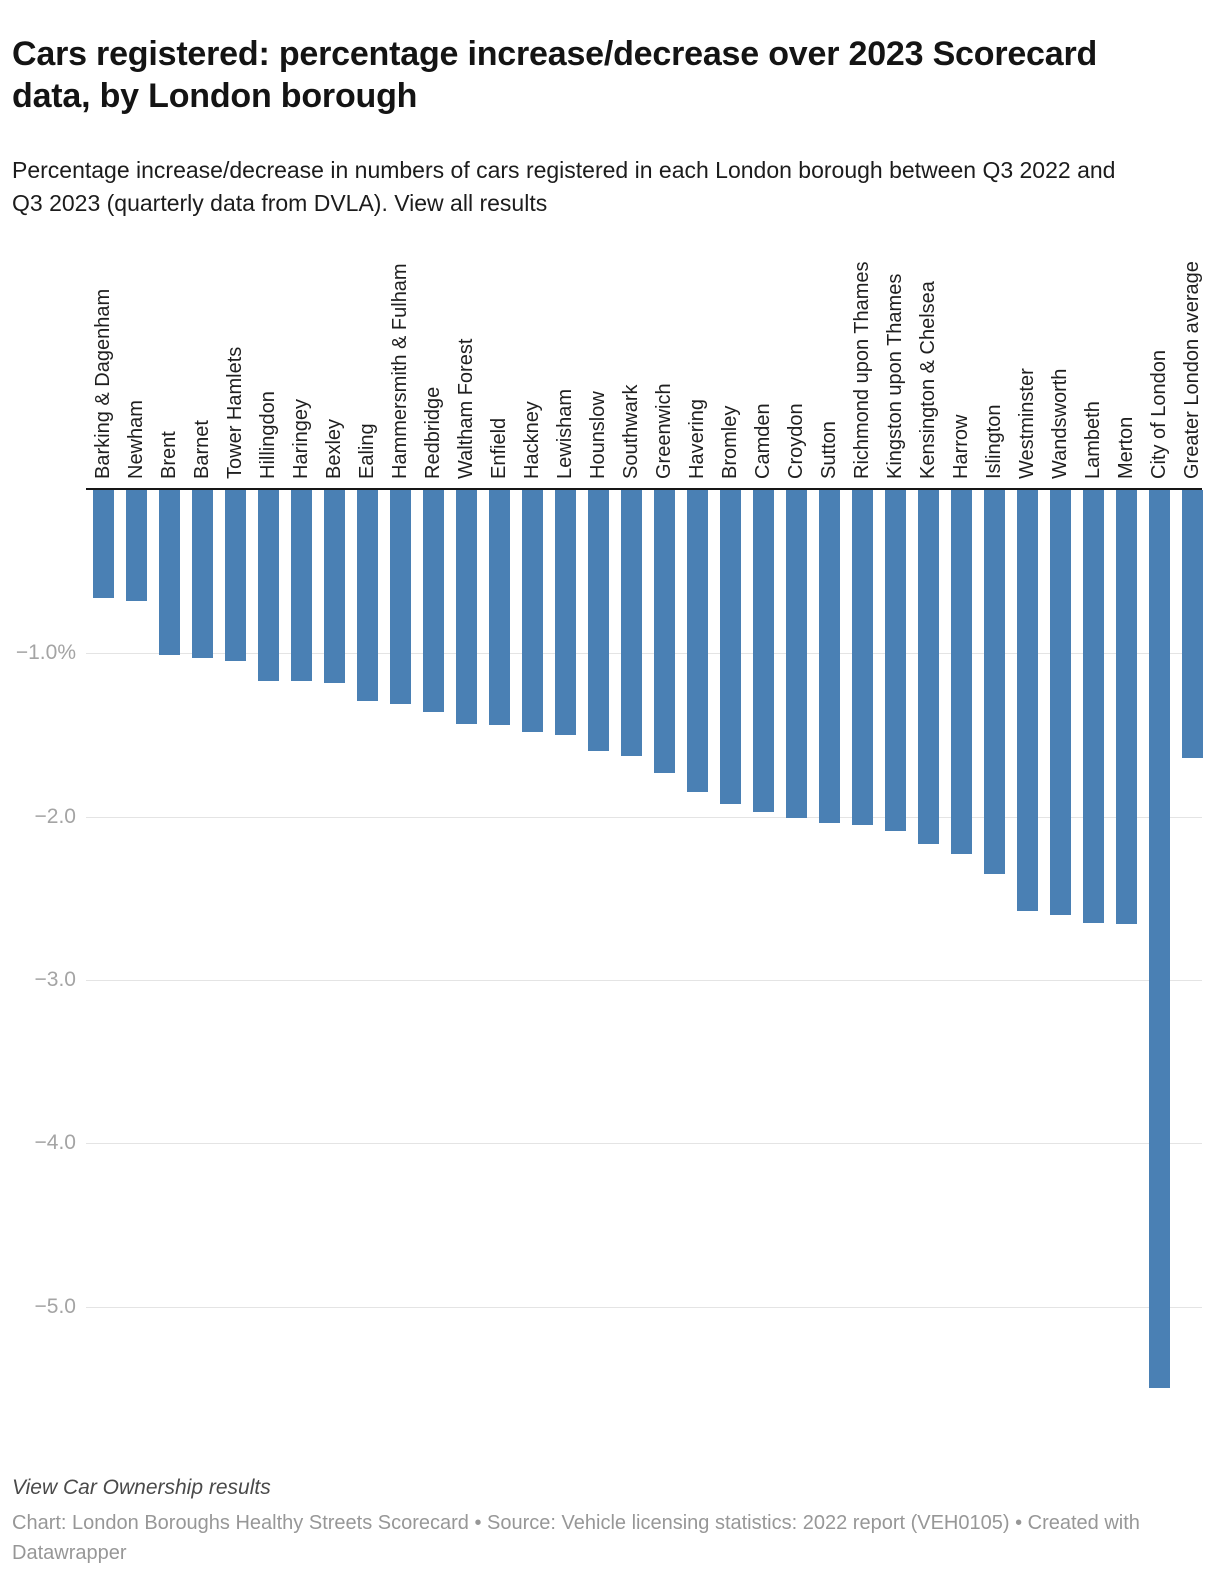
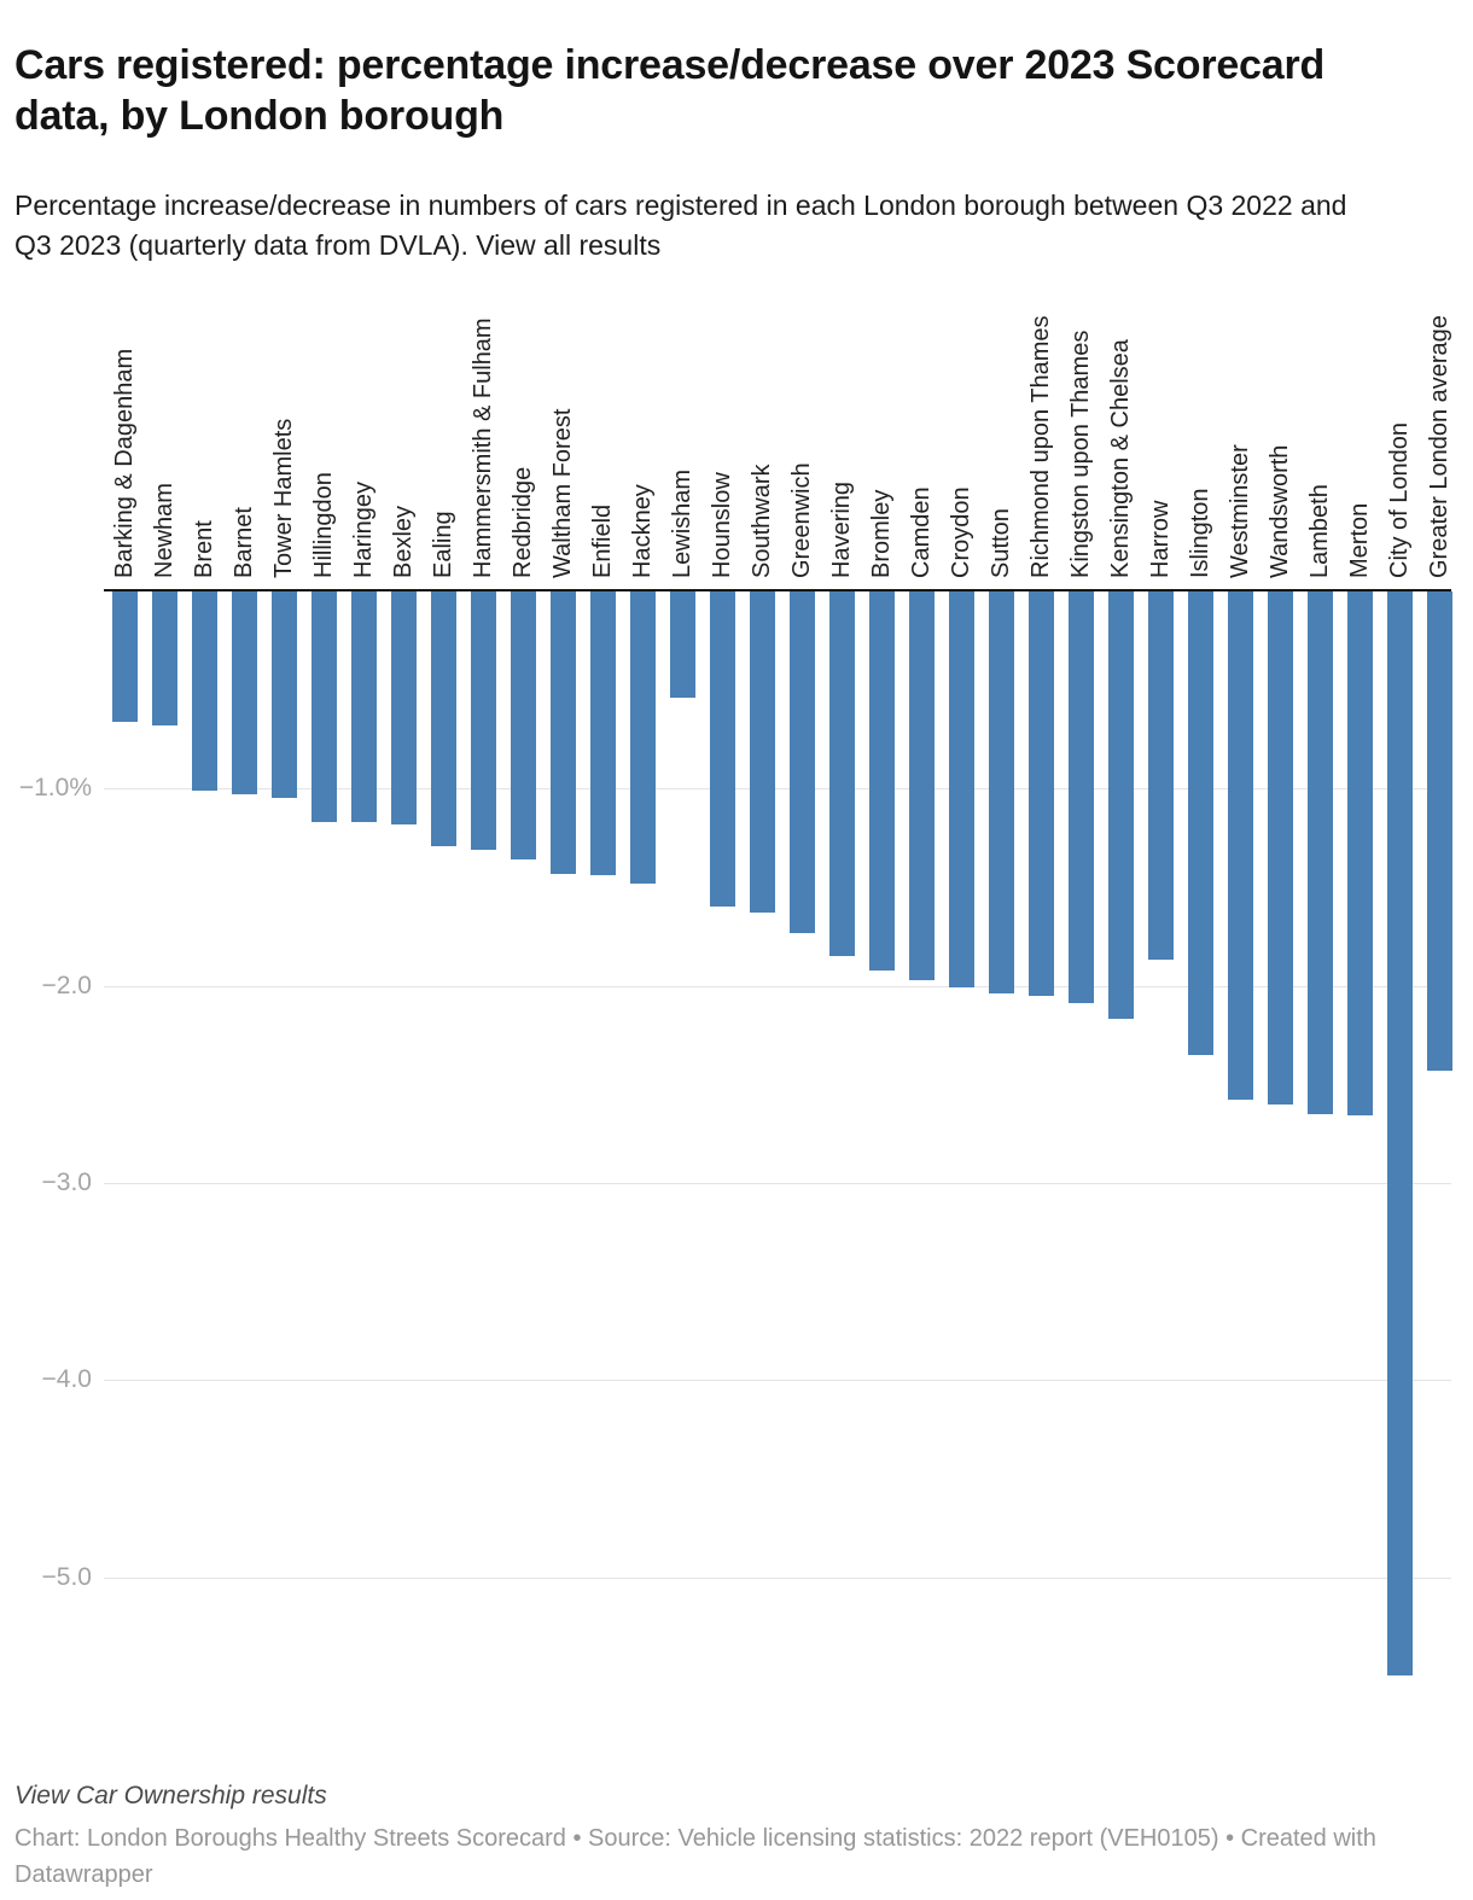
Lewisham: -1.50% -> -0.54%
Harrow: -2.23% -> -1.87%
Greater London average: -1.64% -> -2.43%
